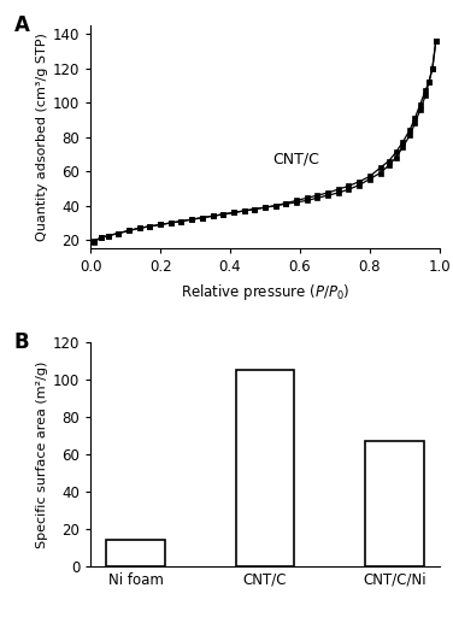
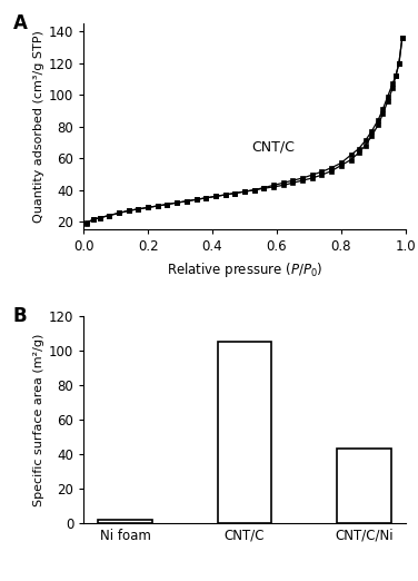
Ni foam: 14 -> 2
CNT/C/Ni: 67 -> 43
